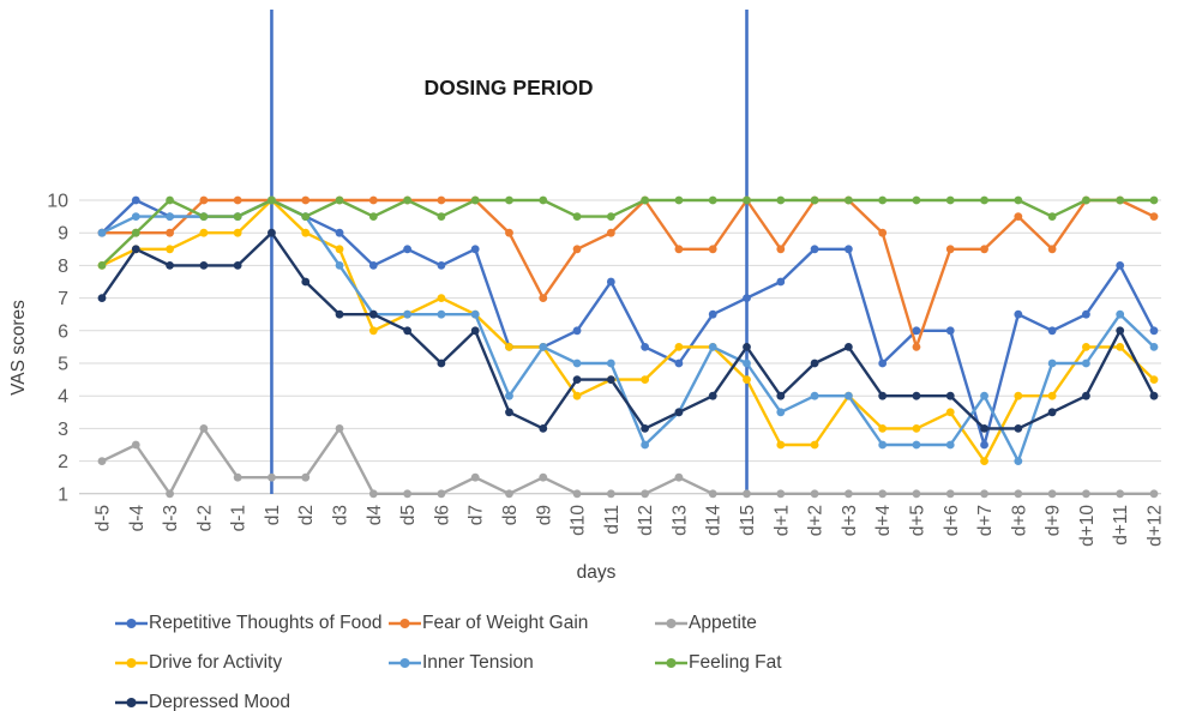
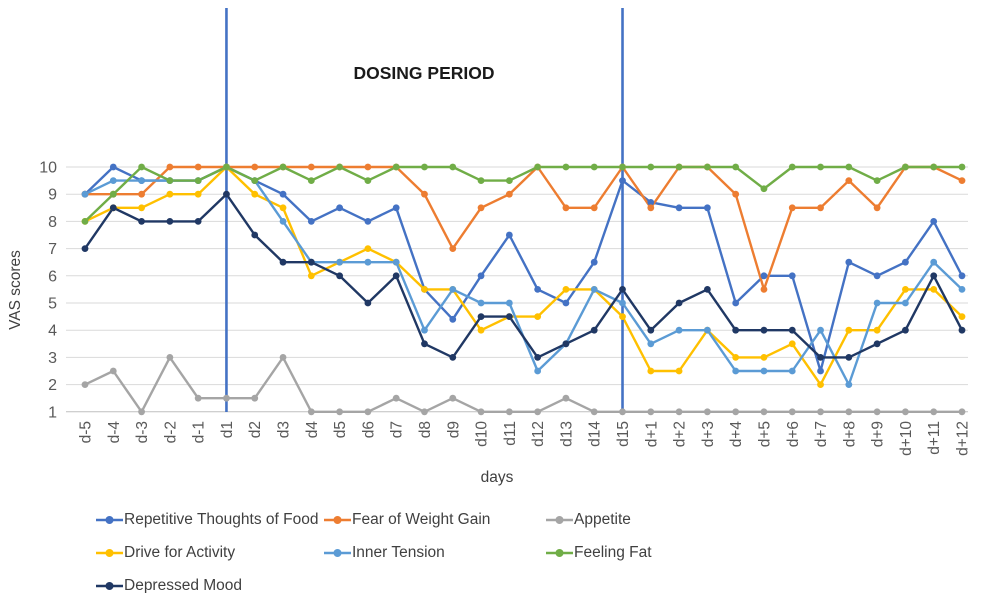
Repetitive Thoughts of Food/d9: 5.5 -> 4.4
Repetitive Thoughts of Food/d15: 7.0 -> 9.5
Repetitive Thoughts of Food/d+1: 7.5 -> 8.7
Feeling Fat/d+5: 10.0 -> 9.2
